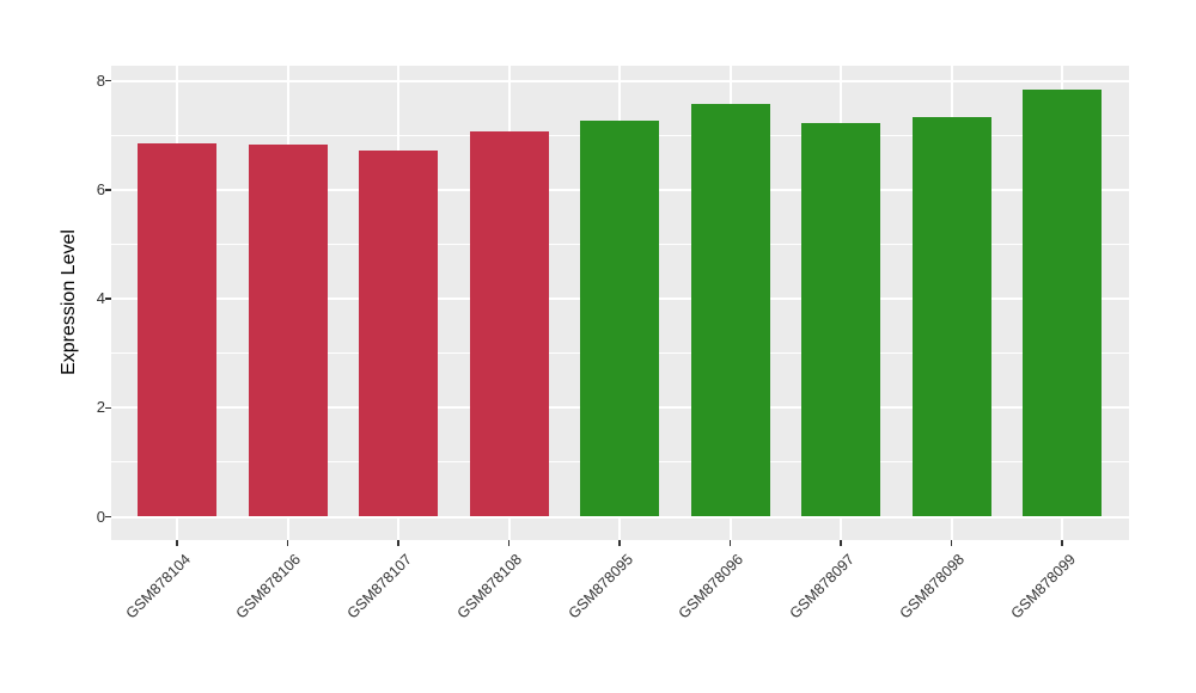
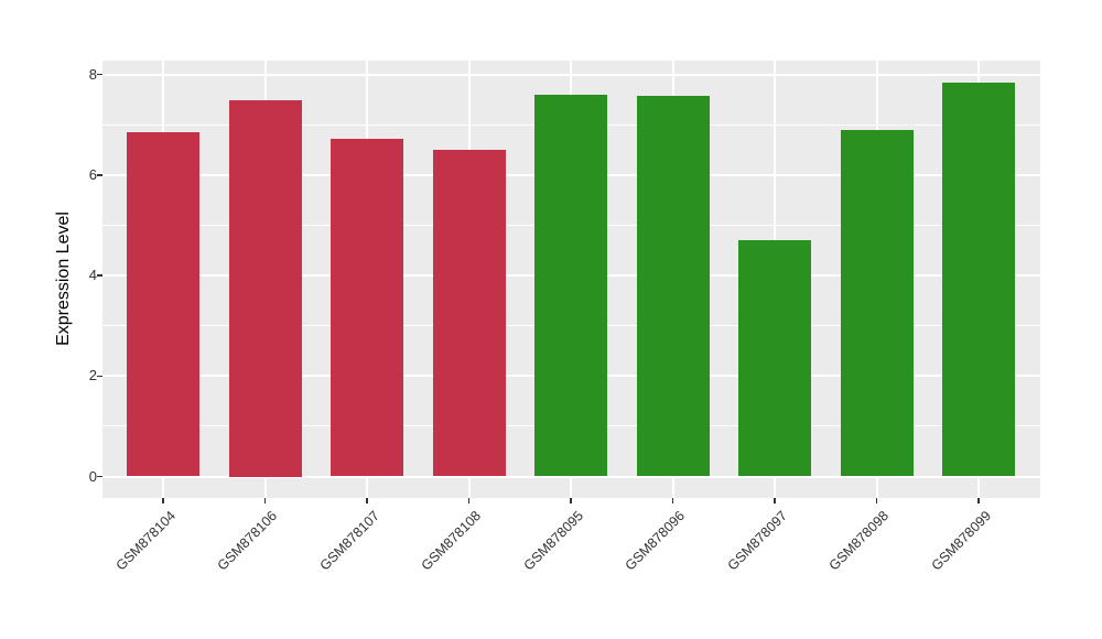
GSM878106: 6.8 -> 7.5
GSM878108: 7.1 -> 6.5
GSM878095: 7.3 -> 7.6
GSM878097: 7.2 -> 4.7
GSM878098: 7.3 -> 6.9
